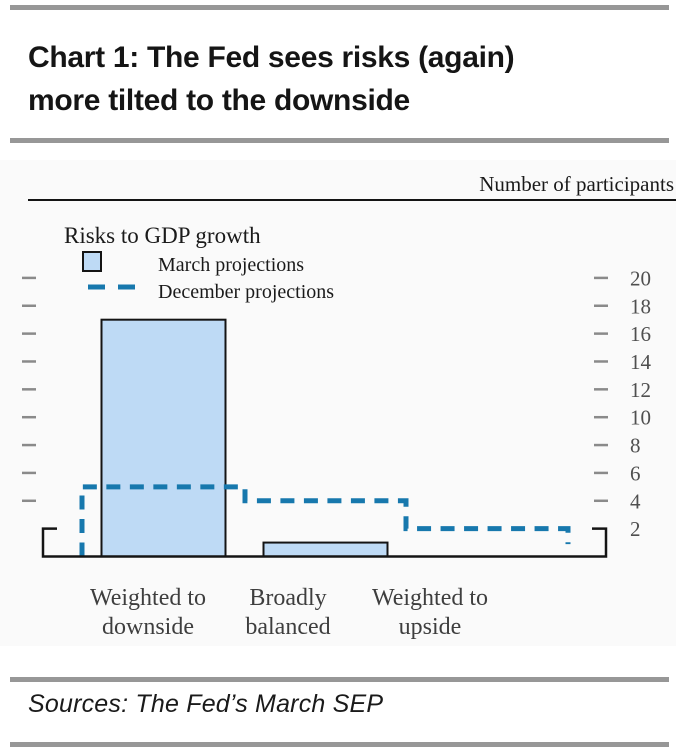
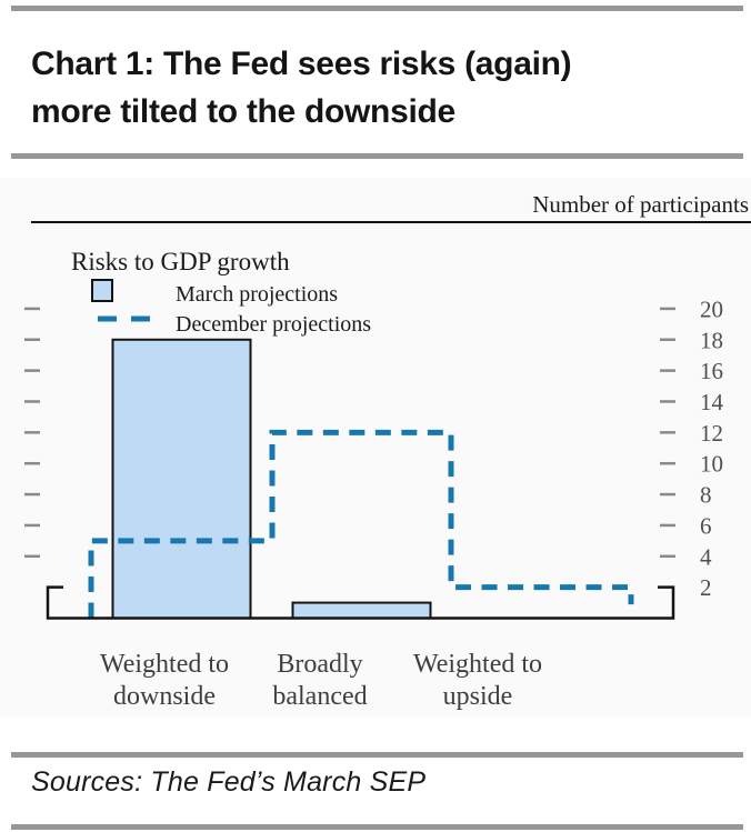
March projections/Weighted to downside: 17 -> 18
December projections/Broadly balanced: 4 -> 12
